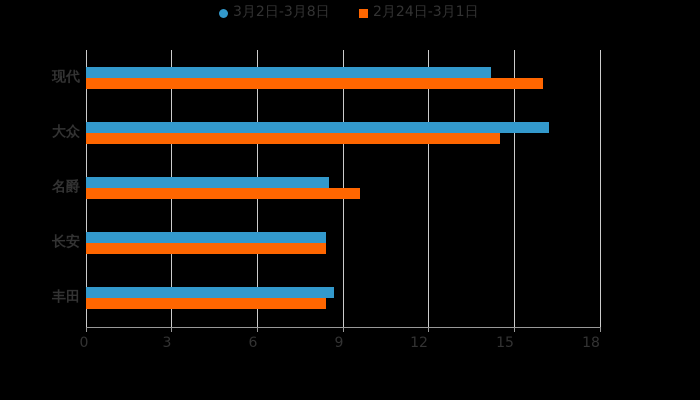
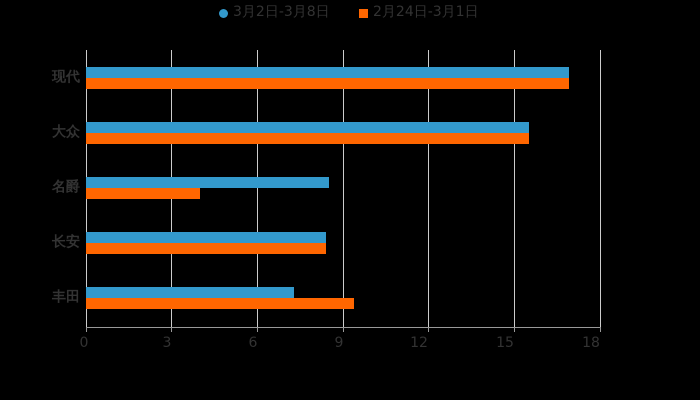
3月2日-3月8日/现代: 14.2 -> 16.9
2月24日-3月1日/现代: 16.0 -> 16.9
3月2日-3月8日/大众: 16.2 -> 15.5
2月24日-3月1日/大众: 14.5 -> 15.5
2月24日-3月1日/名爵: 9.6 -> 4.0
3月2日-3月8日/丰田: 8.7 -> 7.3
2月24日-3月1日/丰田: 8.4 -> 9.4
